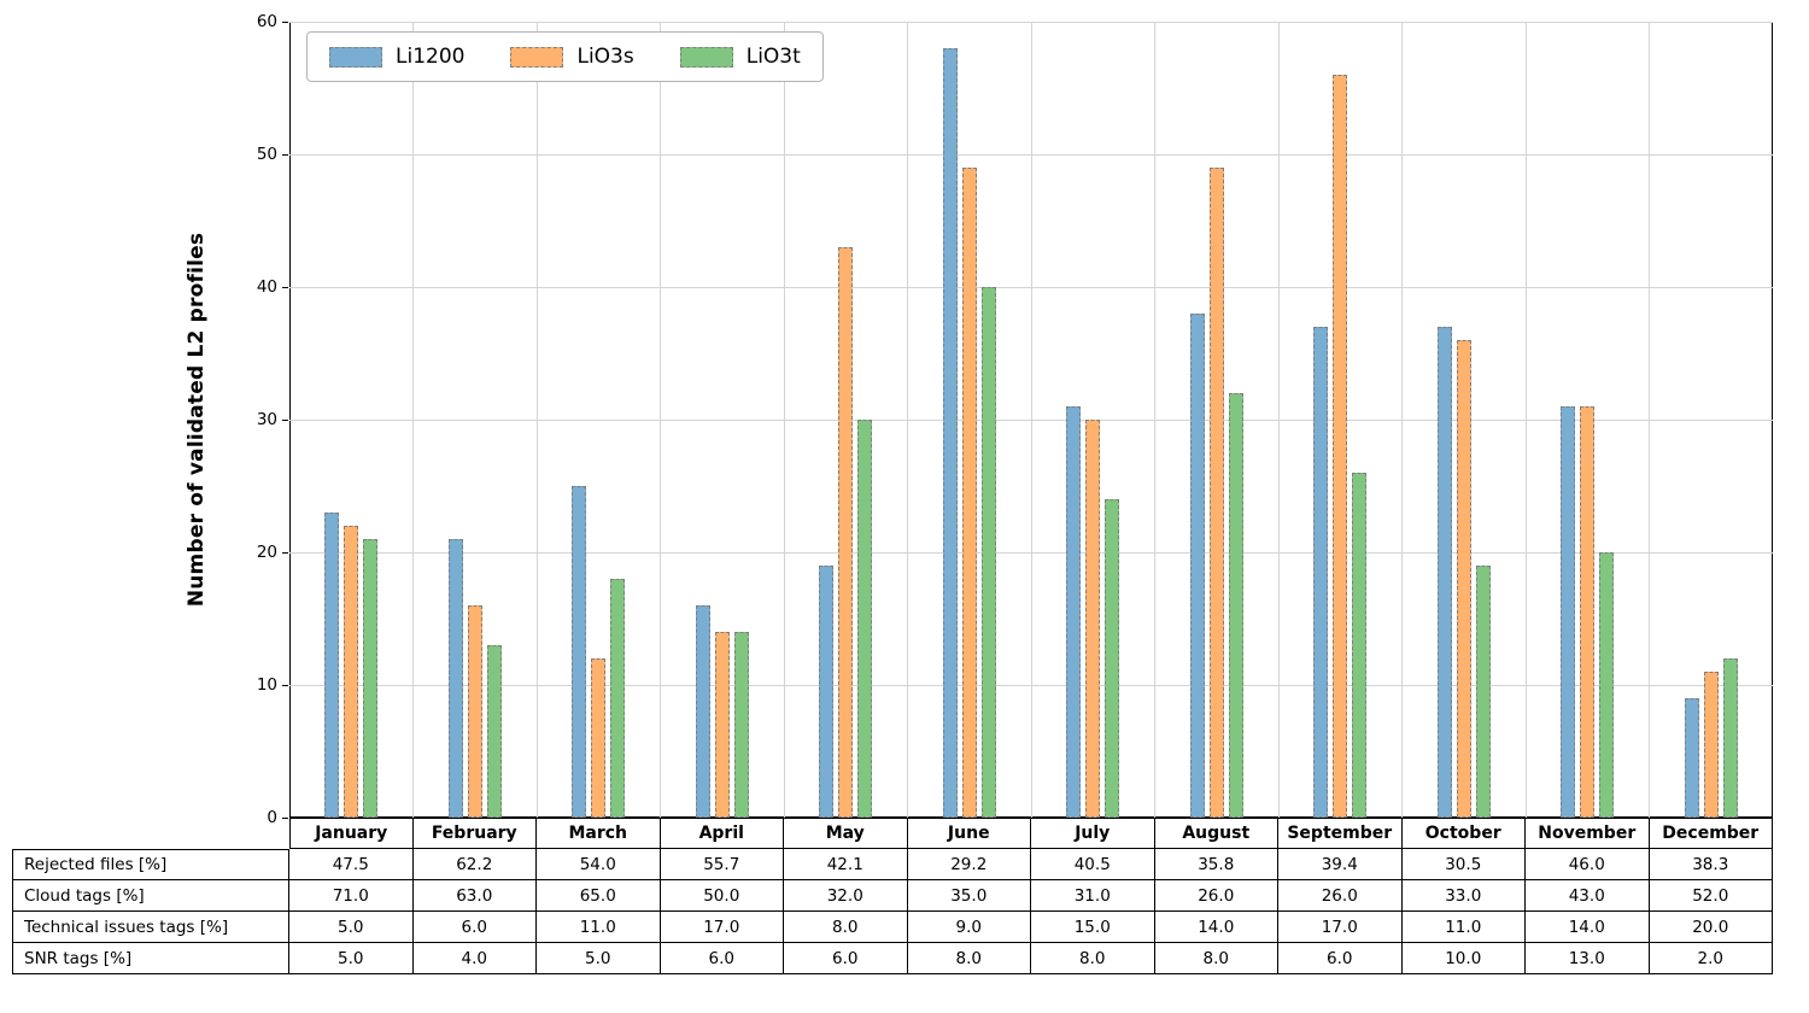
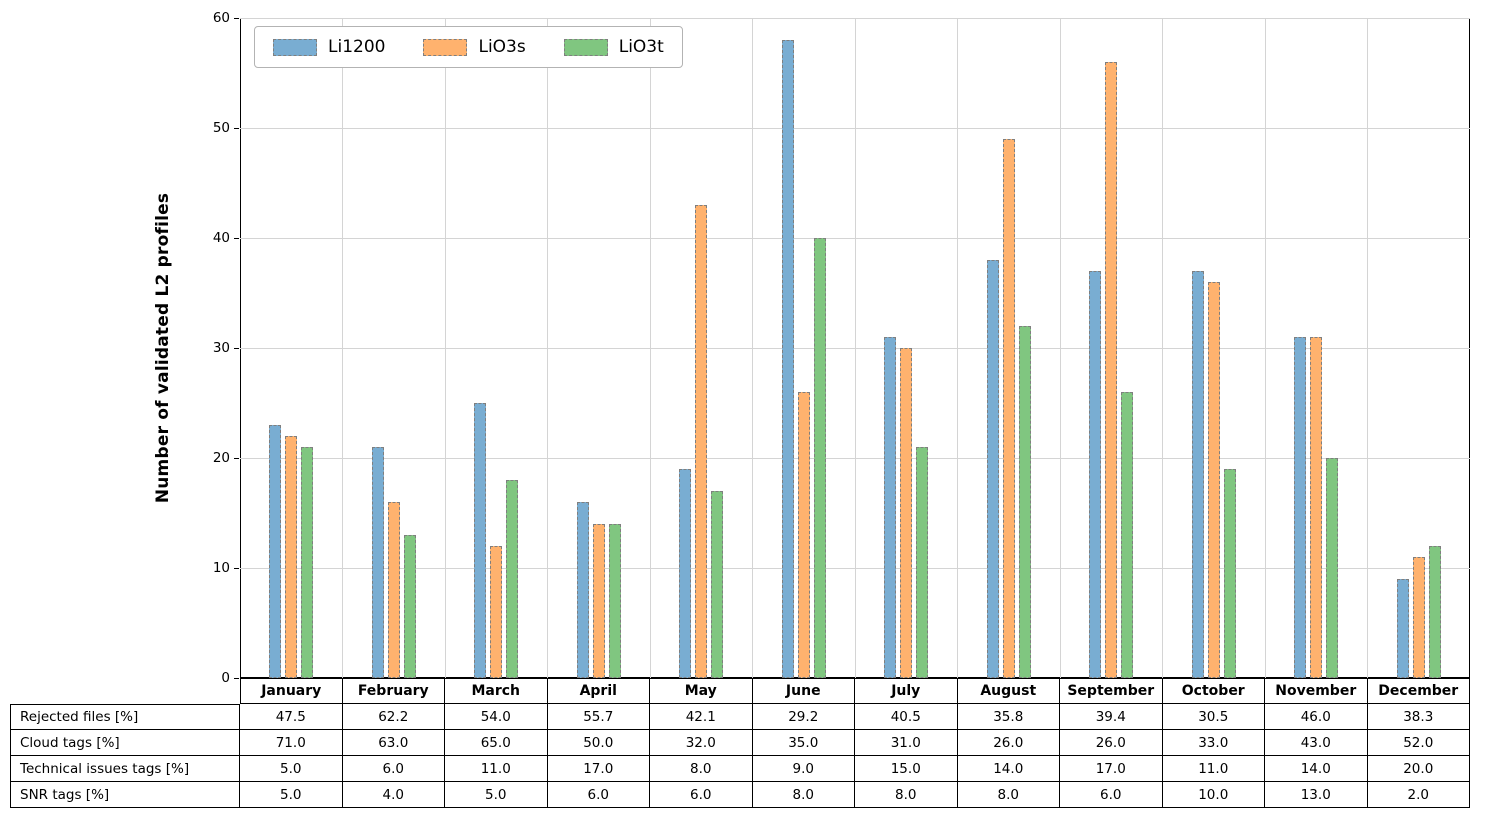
LiO3t/May: 30 -> 17
LiO3s/June: 49 -> 26
LiO3t/July: 24 -> 21
